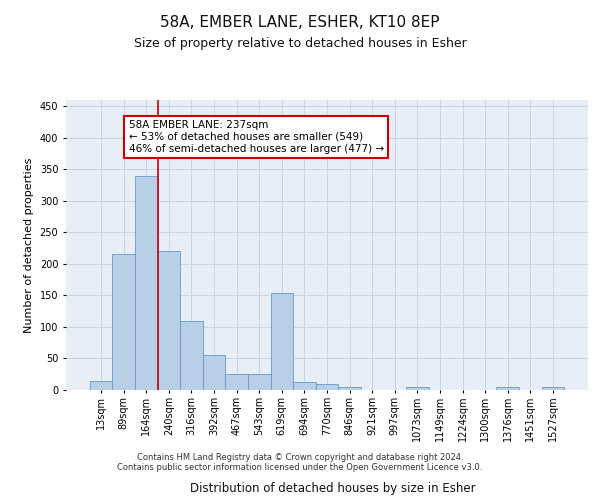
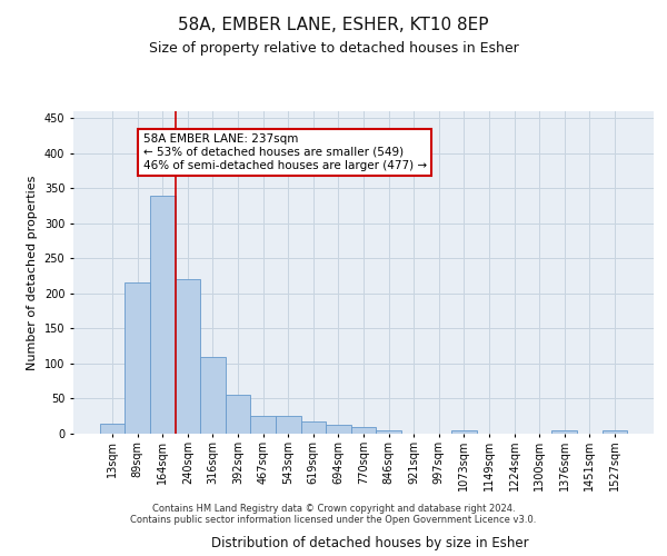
619sqm: 154 -> 18
